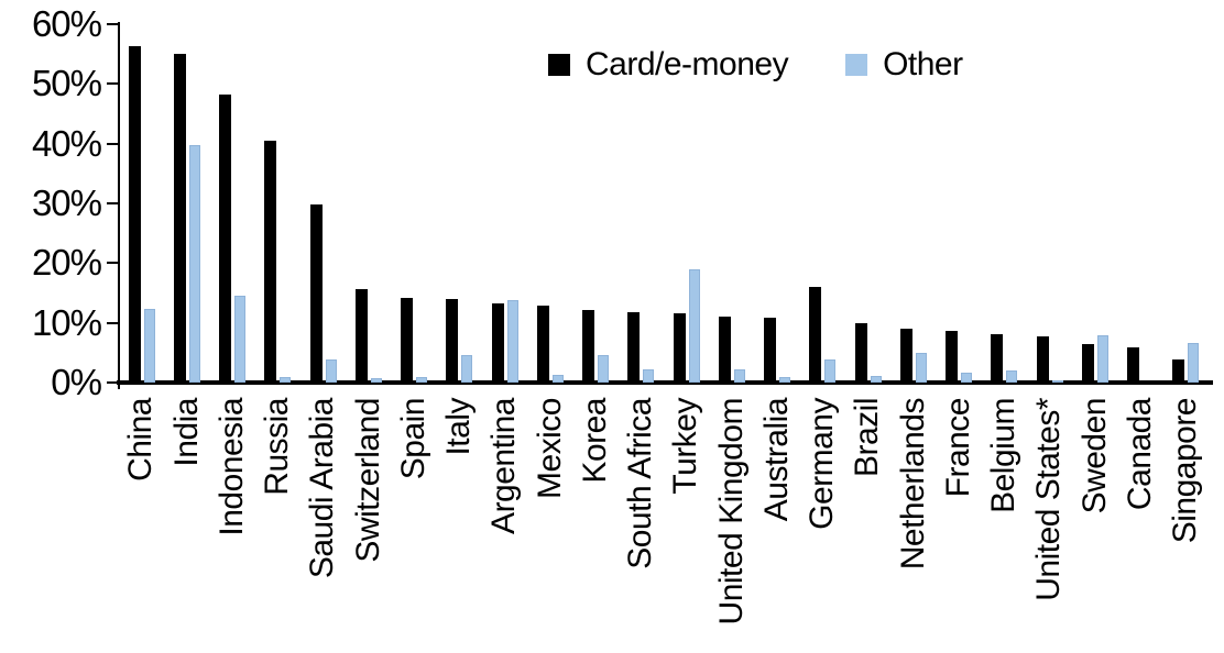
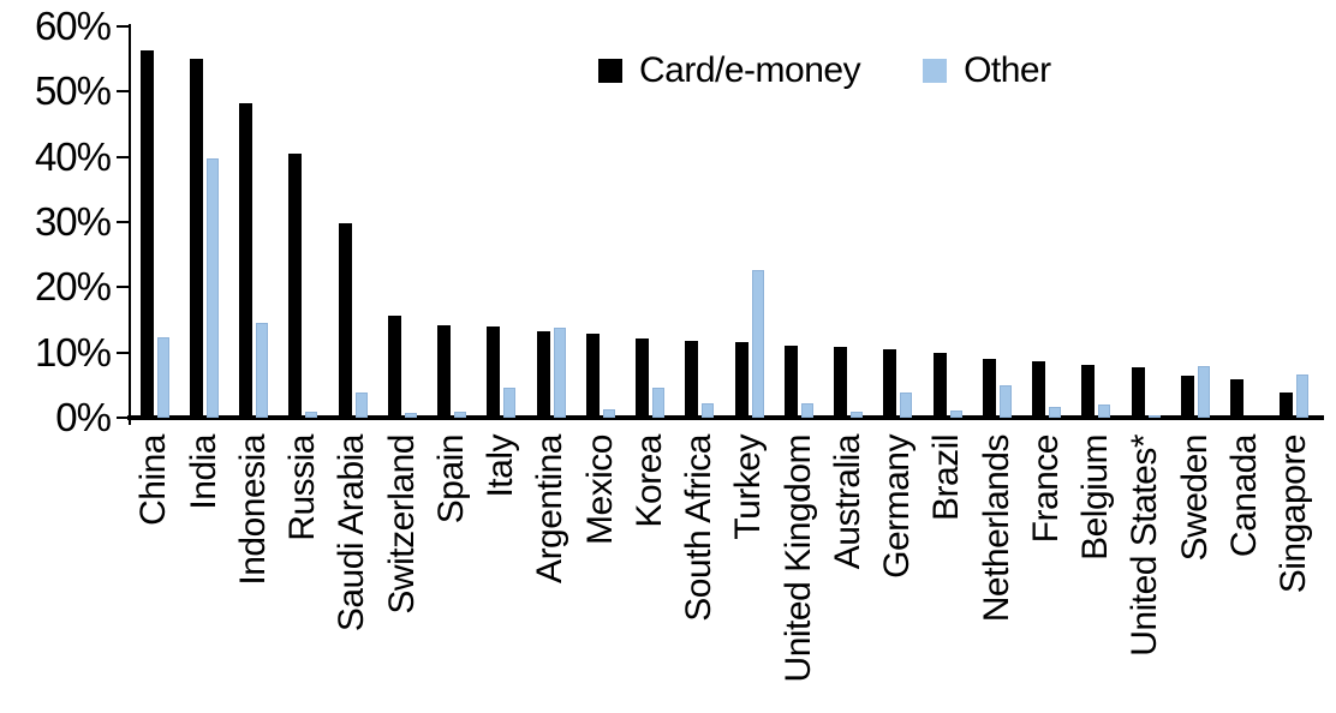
Other/Turkey: 19% -> 23%
Card/e-money/Germany: 16% -> 10%
